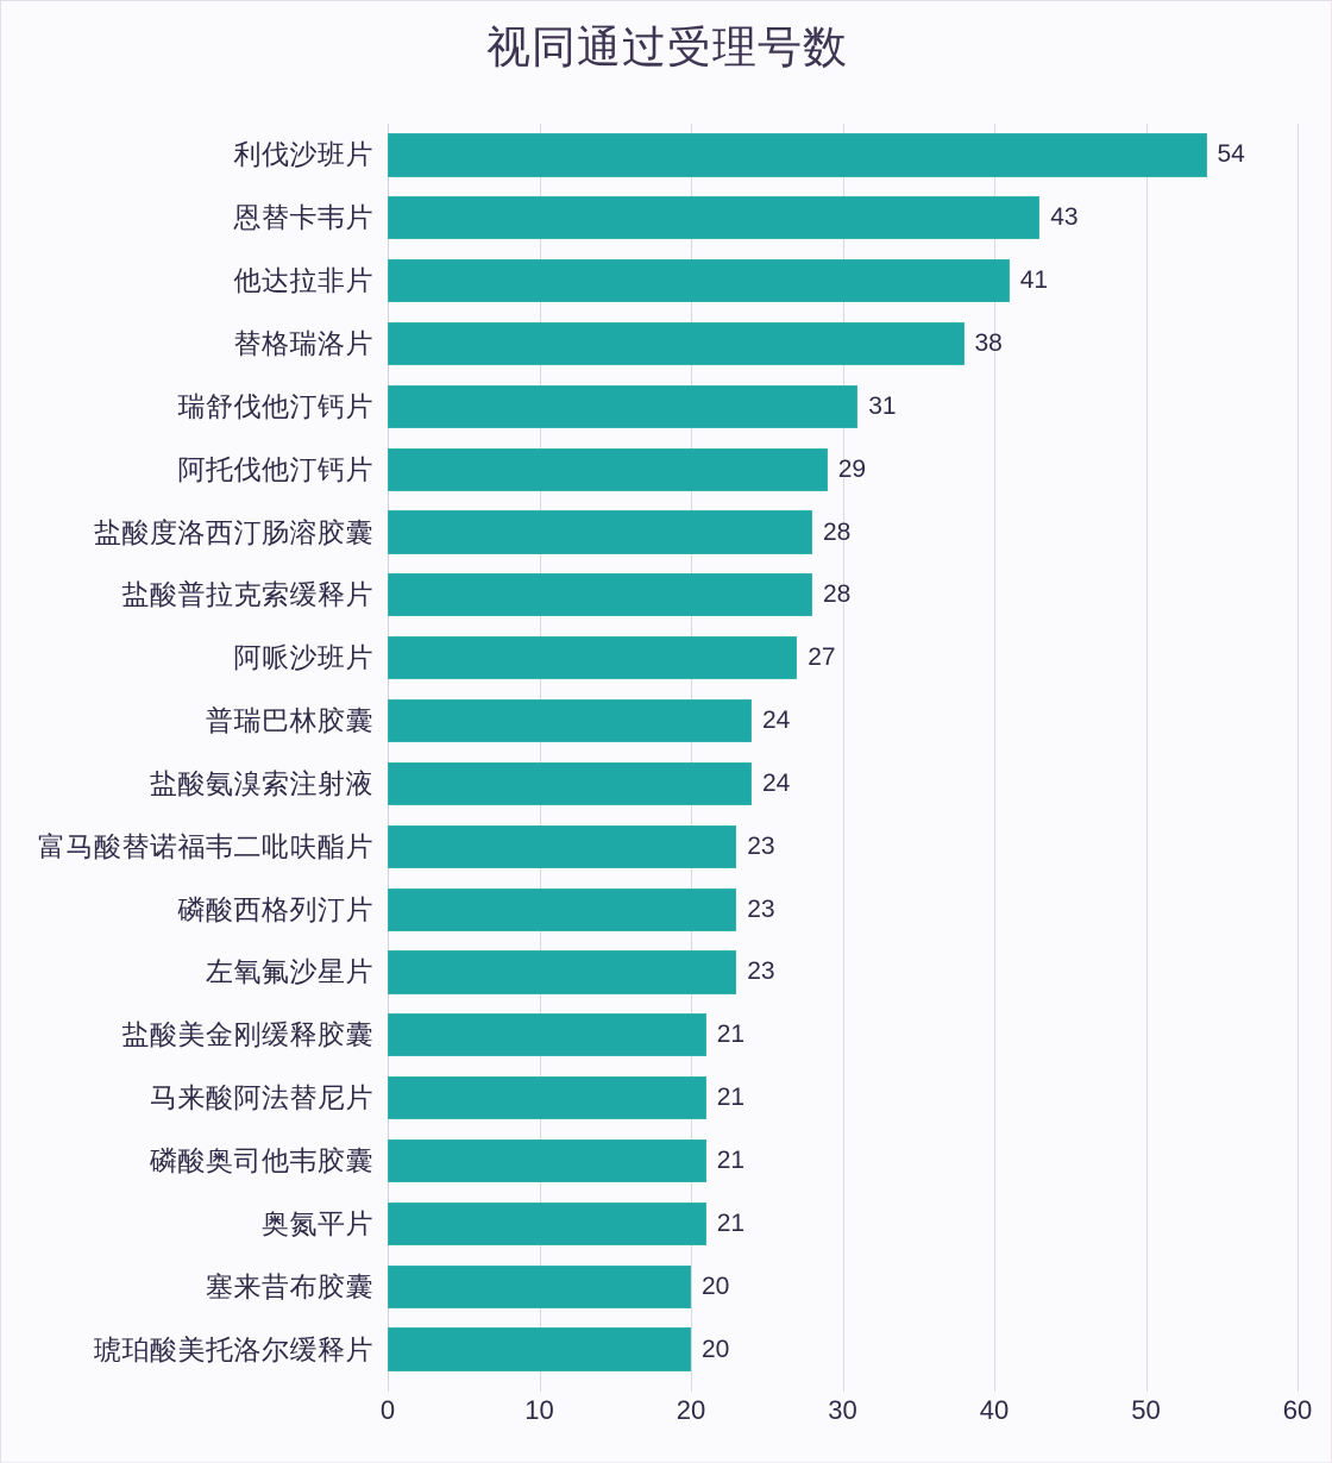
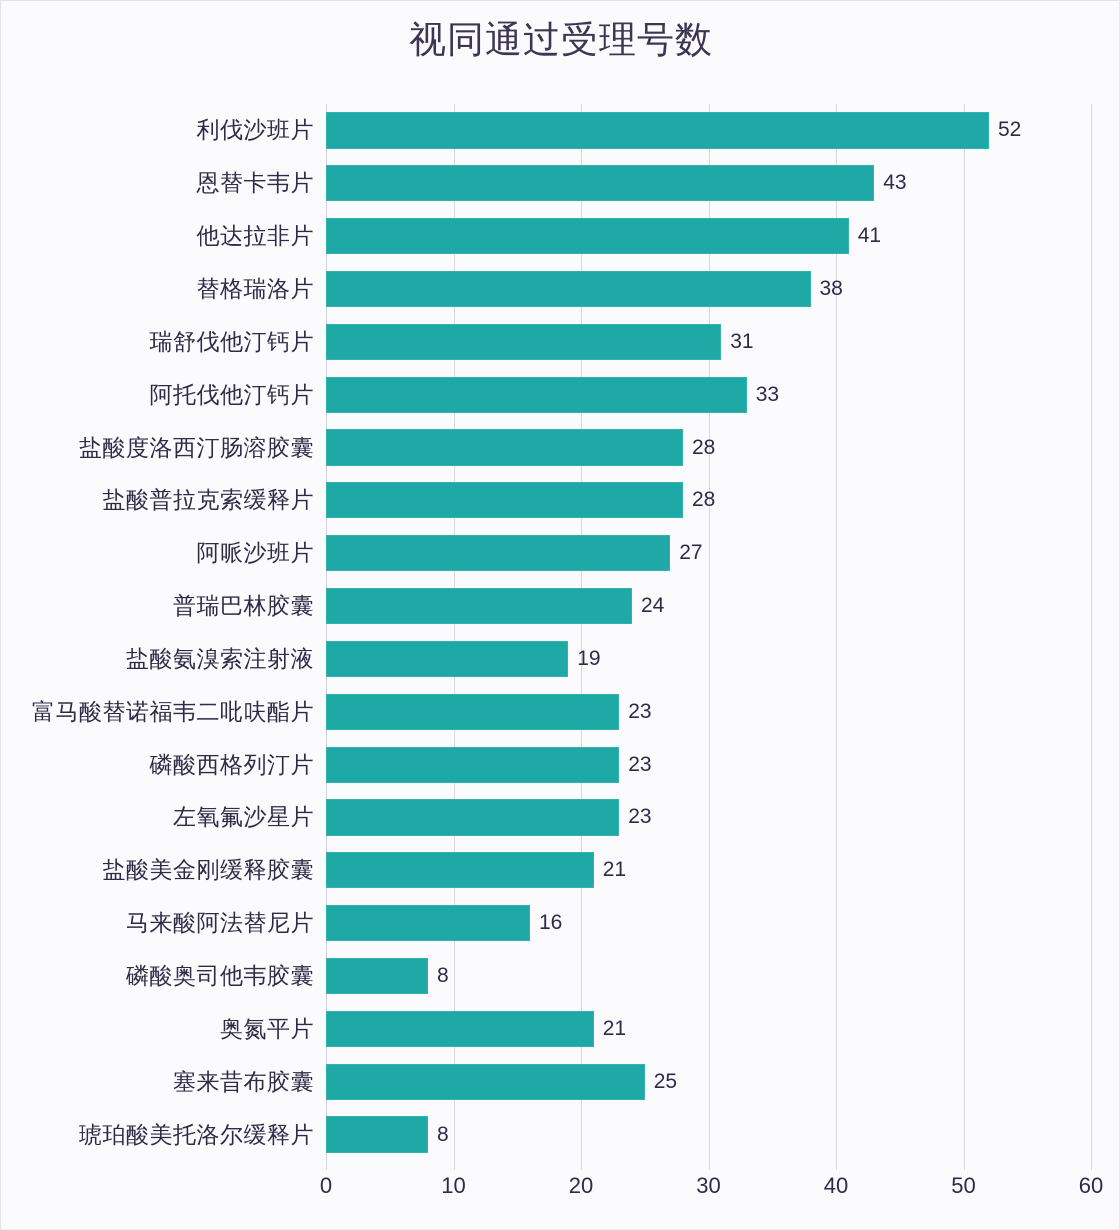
利伐沙班片: 54 -> 52
阿托伐他汀钙片: 29 -> 33
盐酸氨溴索注射液: 24 -> 19
马来酸阿法替尼片: 21 -> 16
磷酸奥司他韦胶囊: 21 -> 8
塞来昔布胶囊: 20 -> 25
琥珀酸美托洛尔缓释片: 20 -> 8
